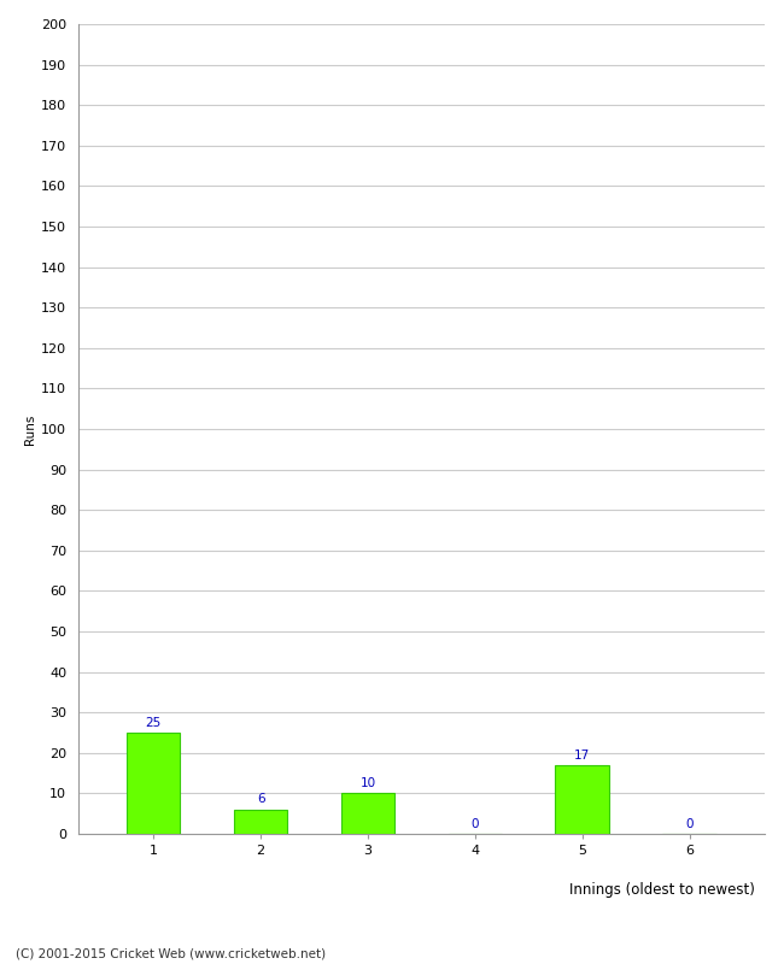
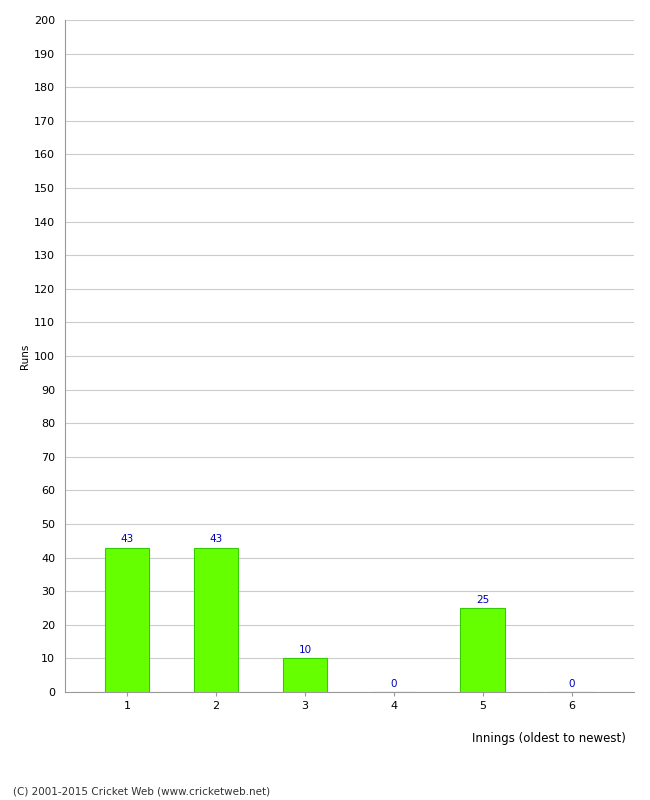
1: 25 -> 43
2: 6 -> 43
5: 17 -> 25
